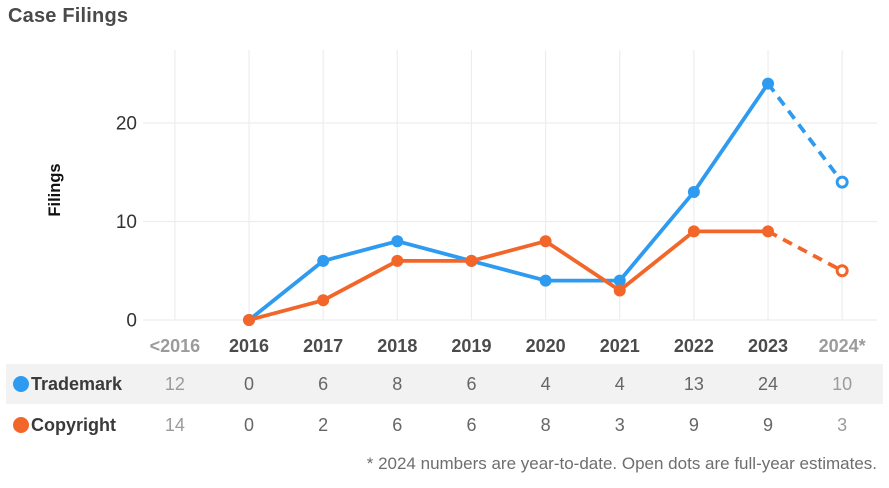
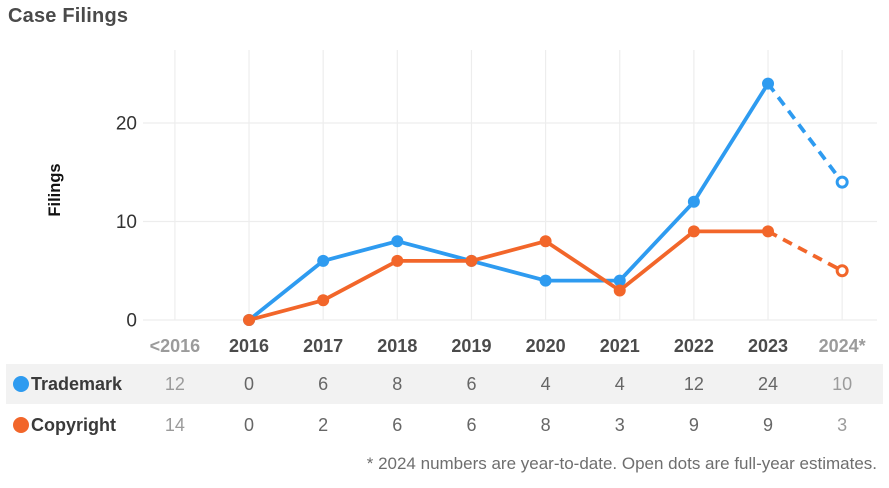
Trademark/2022: 13 -> 12
